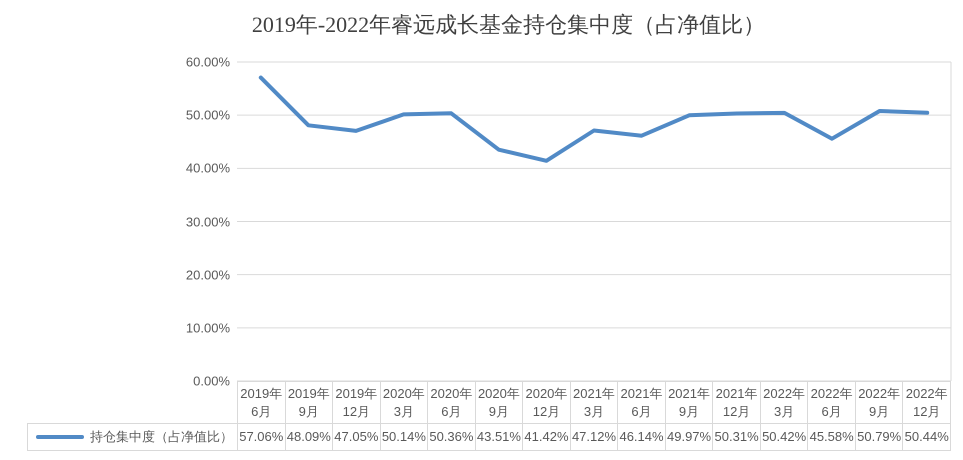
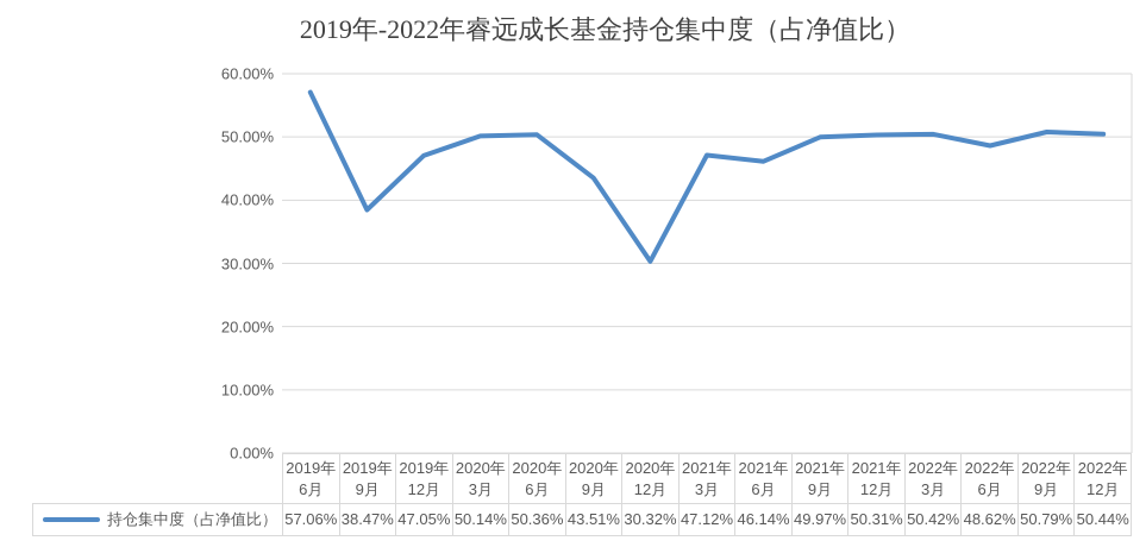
2019年9月: 48.09% -> 38.47%
2020年12月: 41.42% -> 30.32%
2022年6月: 45.58% -> 48.62%
